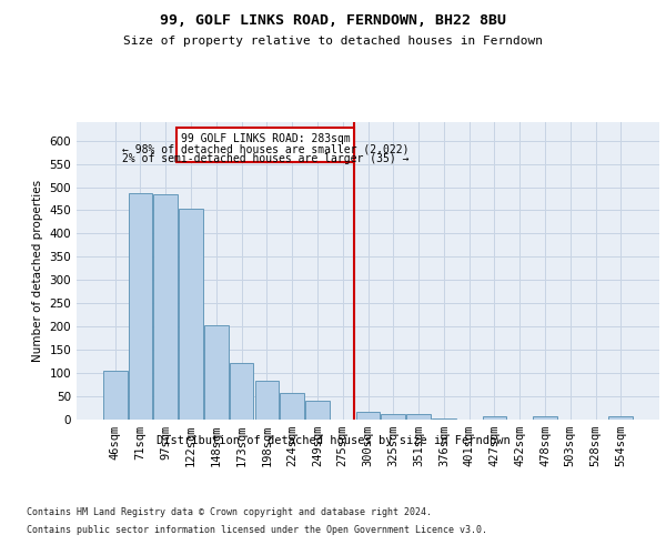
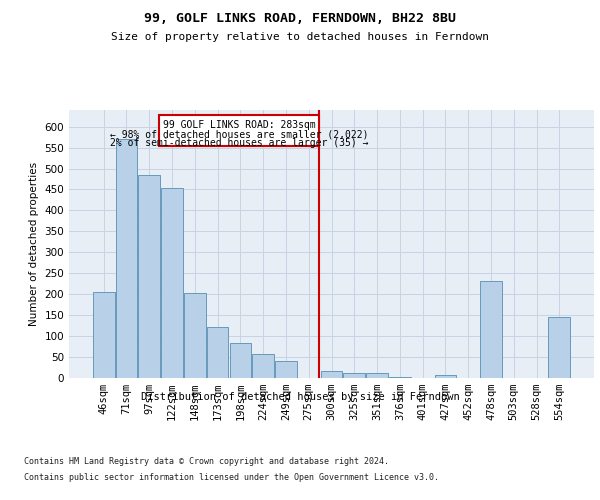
46sqm: 105 -> 205
71sqm: 487 -> 570
478sqm: 7 -> 230
554sqm: 7 -> 145
